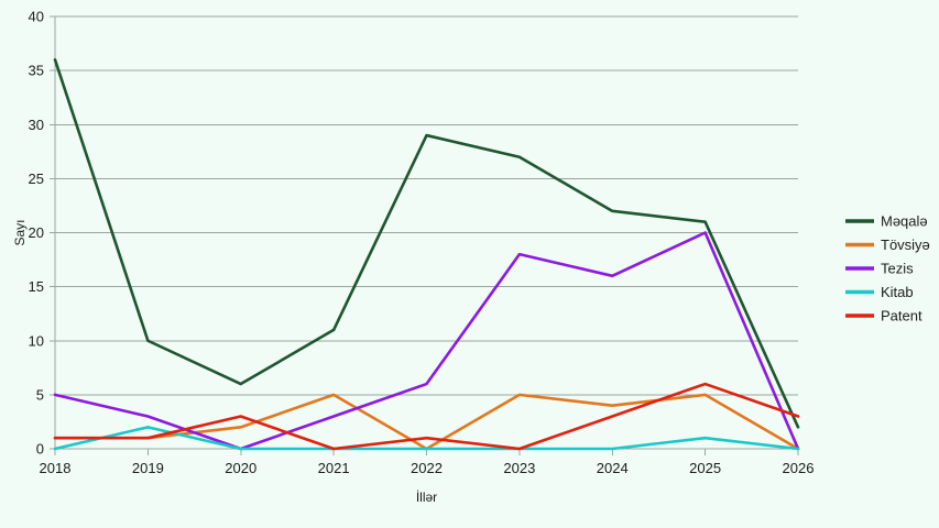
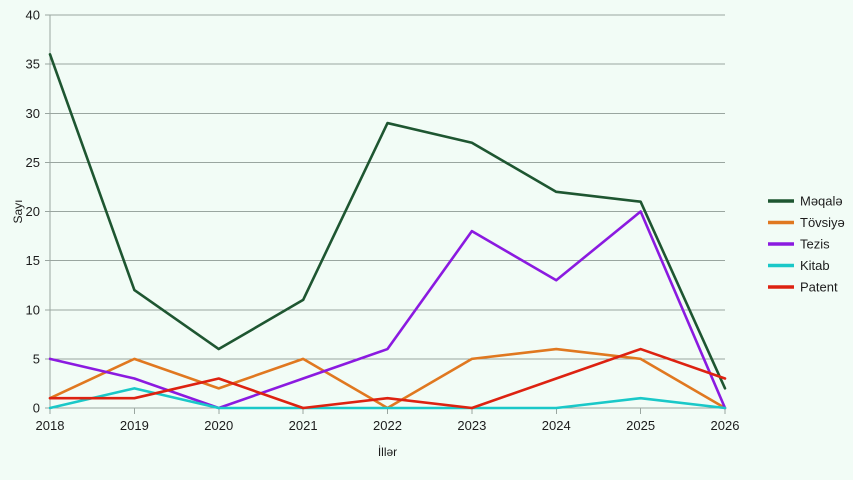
Məqalə/2019: 10 -> 12
Tövsiyə/2019: 1 -> 5
Tövsiyə/2024: 4 -> 6
Tezis/2024: 16 -> 13
